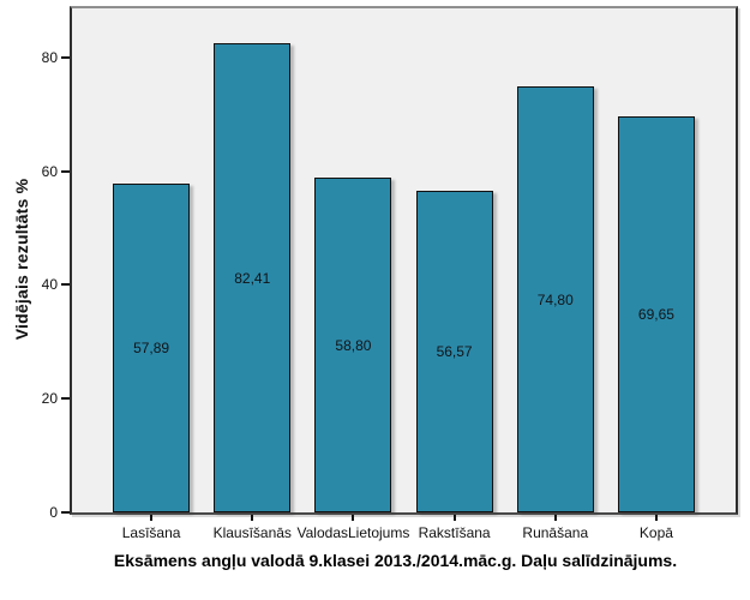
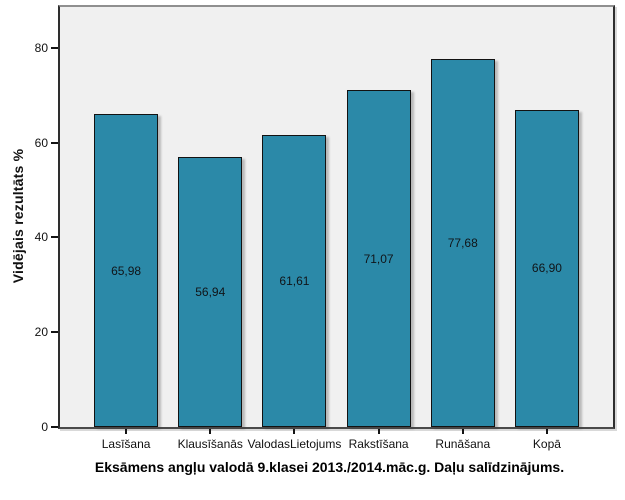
Lasīšana: 57,89 -> 65,98
Klausīšanās: 82,41 -> 56,94
ValodasLietojums: 58,80 -> 61,61
Rakstīšana: 56,57 -> 71,07
Runāšana: 74,80 -> 77,68
Kopā: 69,65 -> 66,90
